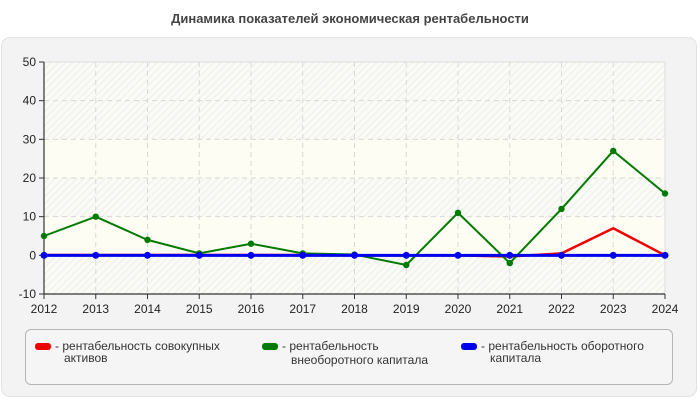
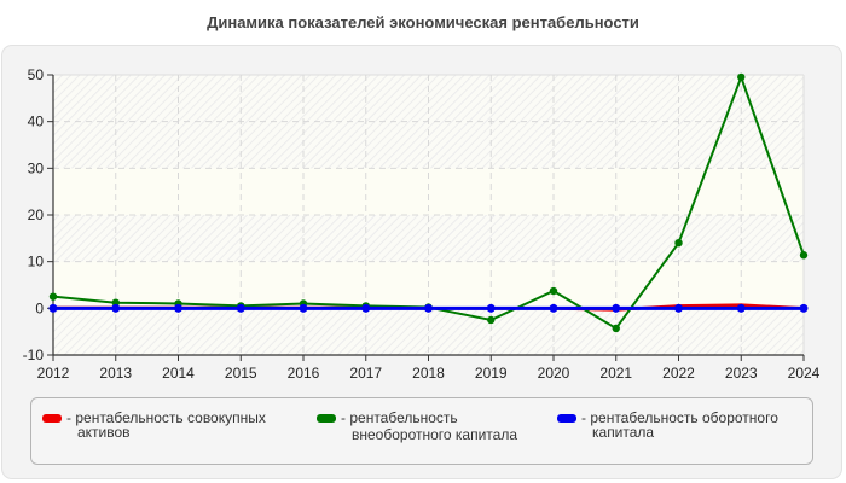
рентабельность внеоборотного капитала/2012: 5 -> 2
рентабельность внеоборотного капитала/2013: 10 -> 1
рентабельность внеоборотного капитала/2014: 4 -> 1
рентабельность внеоборотного капитала/2016: 3 -> 1
рентабельность внеоборотного капитала/2020: 11 -> 4
рентабельность внеоборотного капитала/2021: -2 -> -4
рентабельность внеоборотного капитала/2022: 12 -> 14
рентабельность совокупных активов/2023: 7 -> 1
рентабельность внеоборотного капитала/2023: 27 -> 50
рентабельность внеоборотного капитала/2024: 16 -> 11
